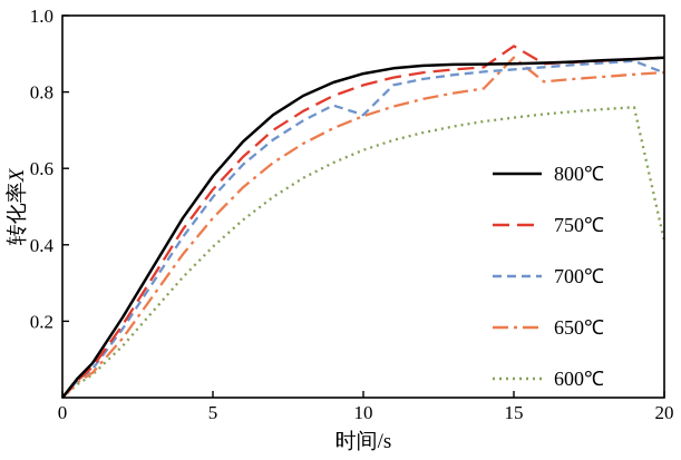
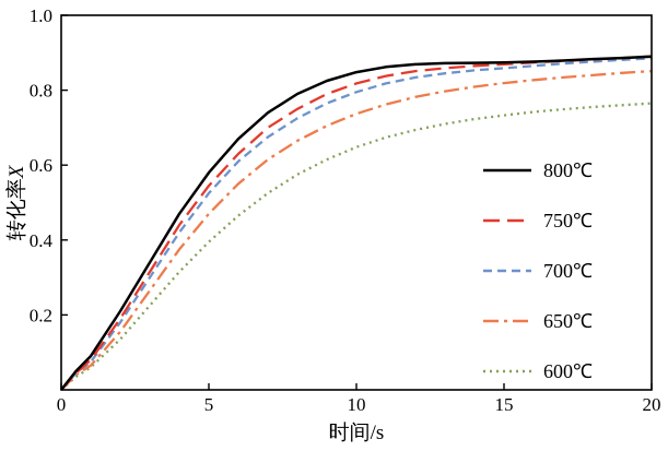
700℃/10: 0.74 -> 0.80
750℃/15: 0.92 -> 0.87
650℃/15: 0.89 -> 0.82
700℃/20: 0.85 -> 0.89
600℃/20: 0.41 -> 0.77
